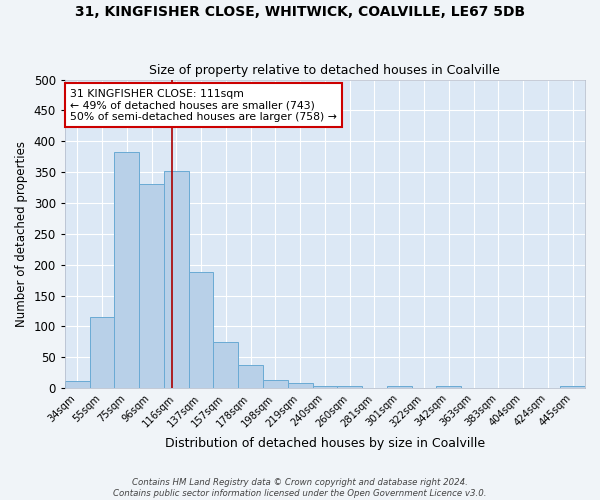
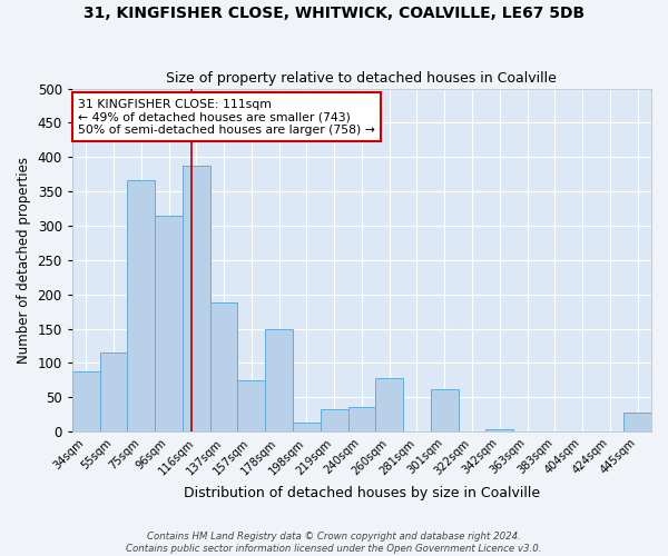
34sqm: 12 -> 88
75sqm: 383 -> 366
96sqm: 331 -> 314
116sqm: 352 -> 388
178sqm: 38 -> 150
219sqm: 8 -> 32
240sqm: 4 -> 36
260sqm: 3 -> 78
301sqm: 4 -> 62
445sqm: 4 -> 28
